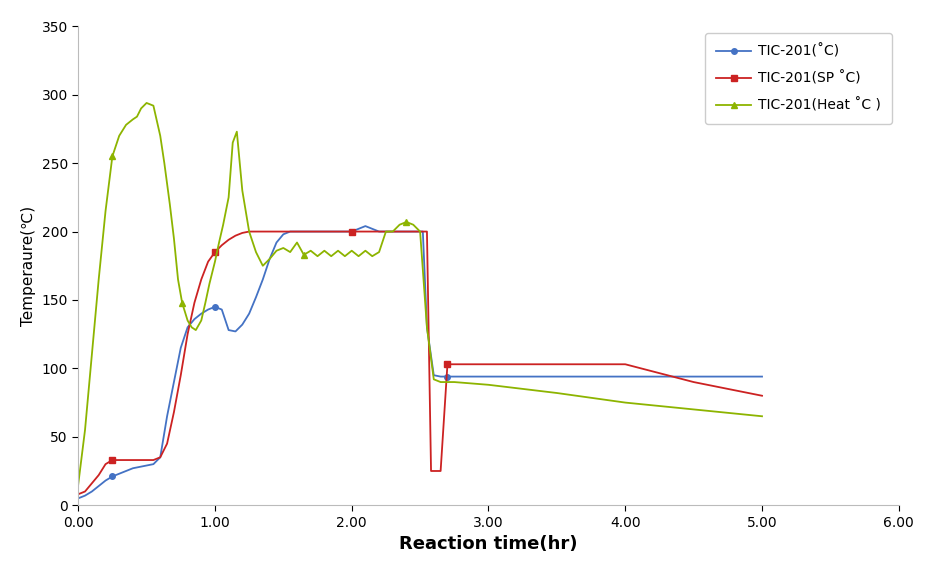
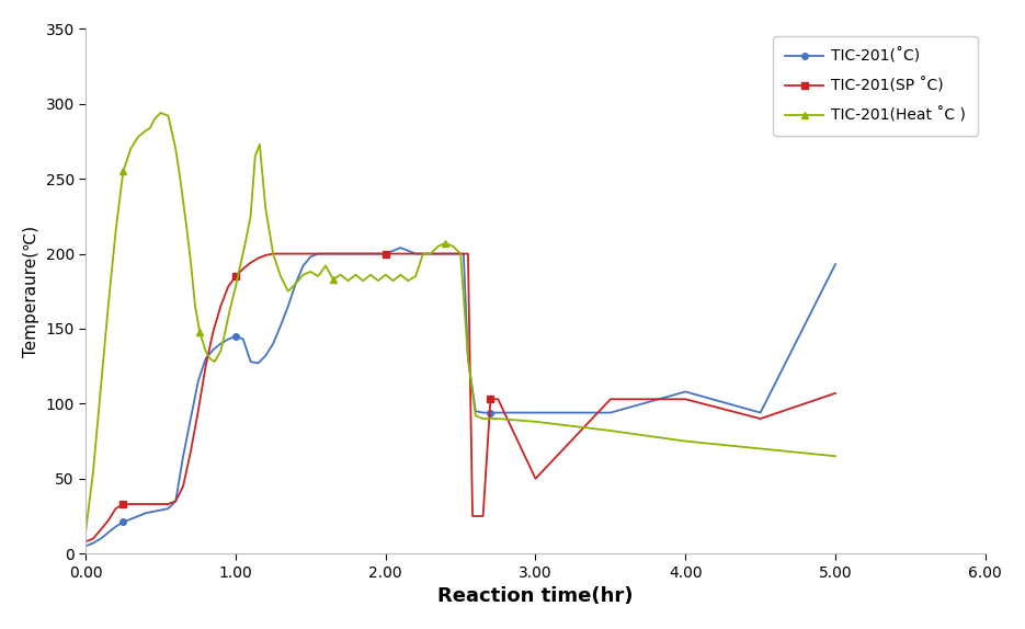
TIC-201(SP ˚C)/3.00: 103 -> 50
TIC-201(˚C)/4.00: 94 -> 108
TIC-201(˚C)/5.00: 94 -> 193
TIC-201(SP ˚C)/5.00: 80 -> 107
